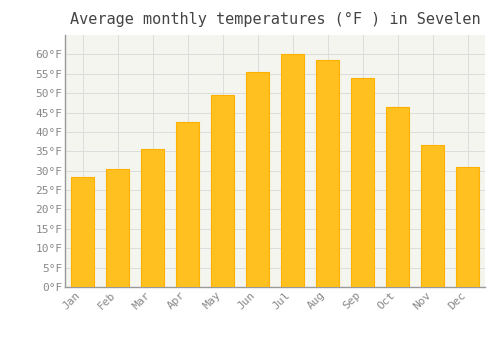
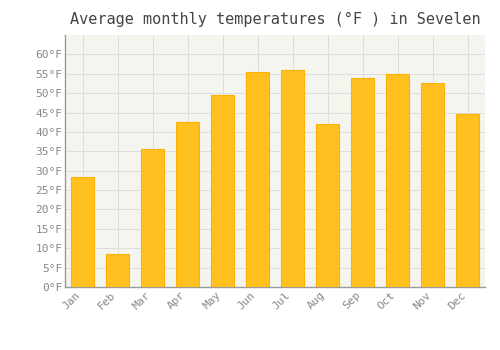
Feb: 30.5°F -> 8.5°F
Jul: 60.0°F -> 56.0°F
Aug: 58.5°F -> 42.0°F
Oct: 46.5°F -> 55.0°F
Nov: 36.5°F -> 52.5°F
Dec: 31.0°F -> 44.5°F
